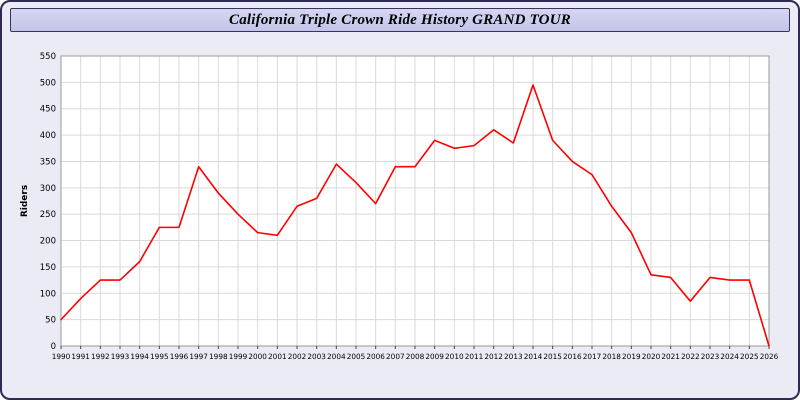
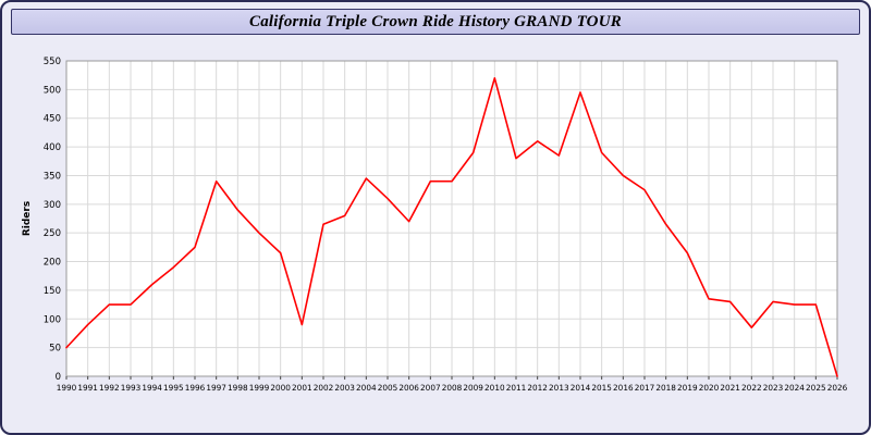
1995: 220 -> 190
2001: 210 -> 90
2010: 380 -> 520
